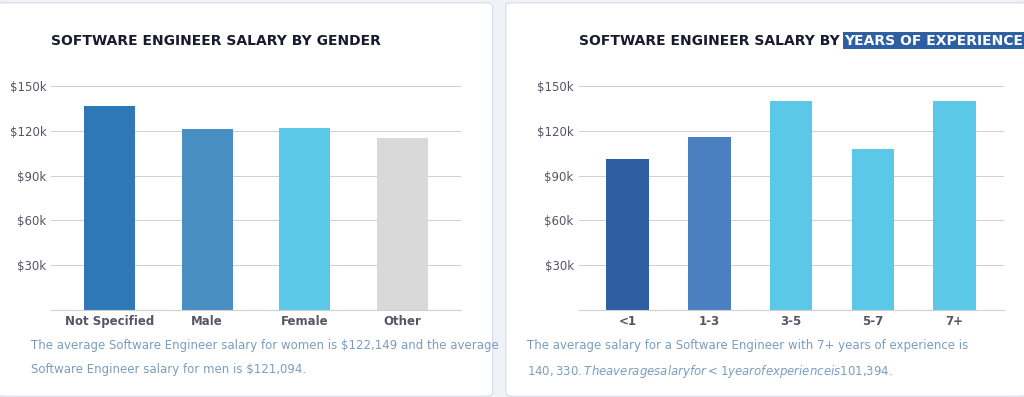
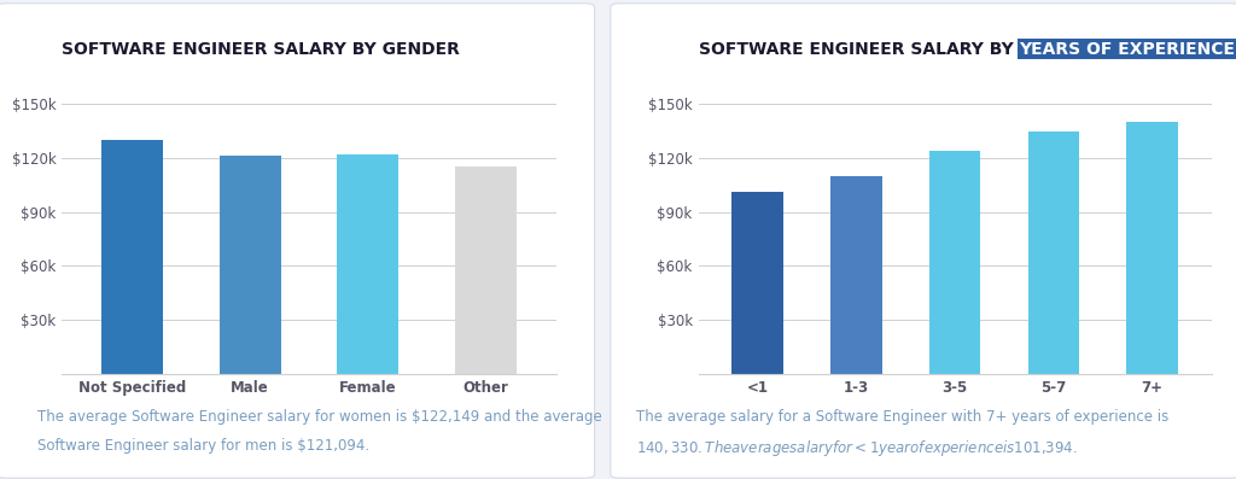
Not Specified: $137k -> $130k
1-3: $116k -> $110k
3-5: $140k -> $124k
5-7: $108k -> $135k
